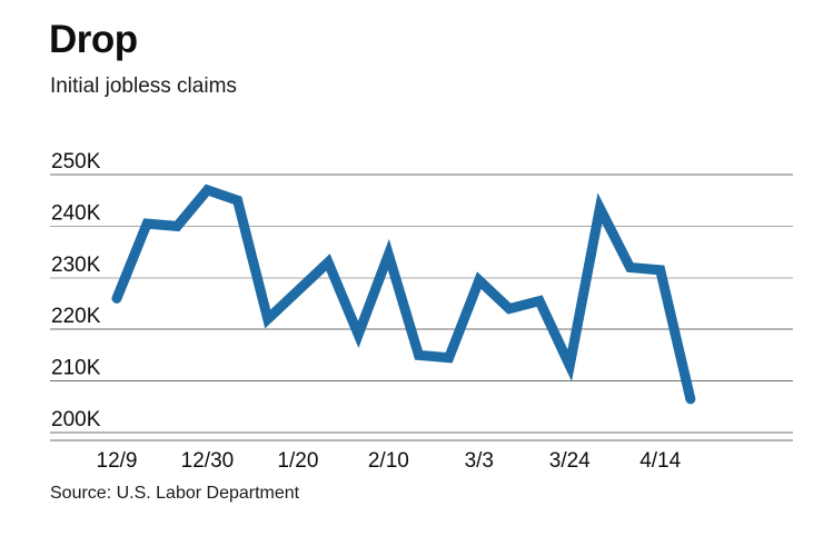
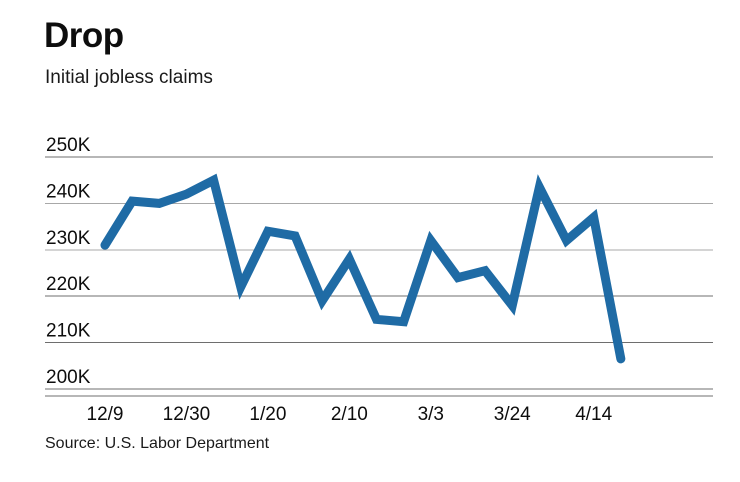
12/9: 226K -> 231K
12/30: 247K -> 242K
1/20: 228K -> 234K
2/10: 234K -> 228K
3/3: 230K -> 232K
3/24: 213K -> 218K
4/14: 232K -> 237K
